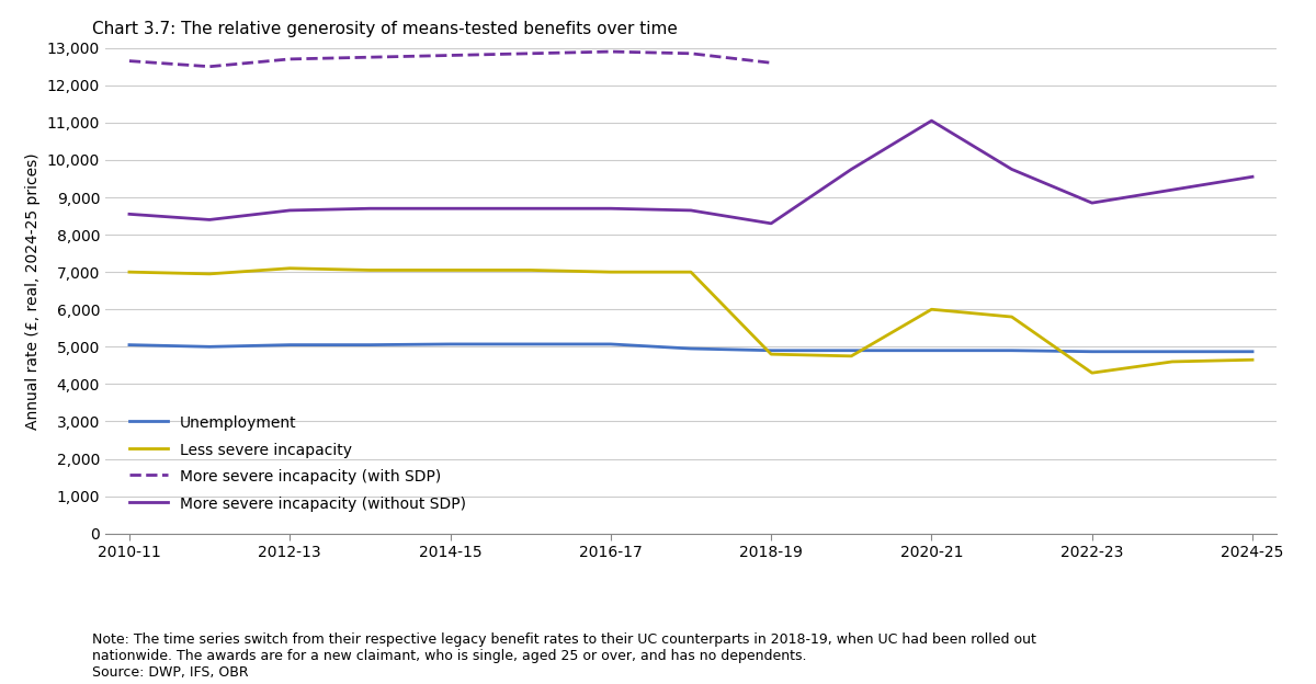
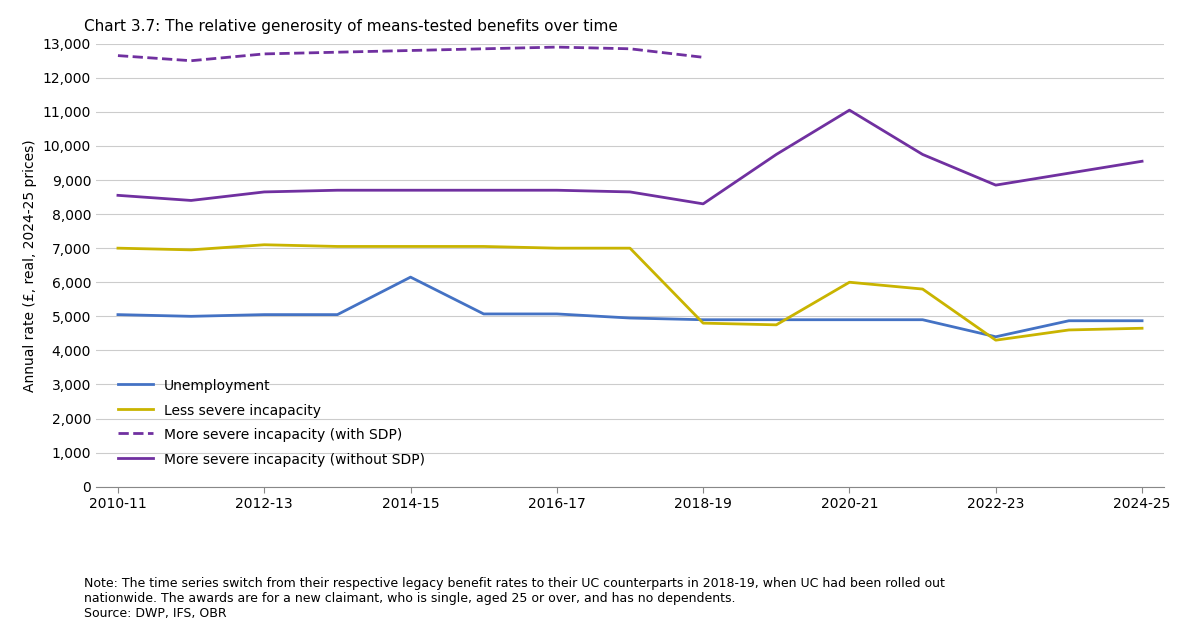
Unemployment/2014-15: 5,070 -> 6,150
Unemployment/2022-23: 4,870 -> 4,400
